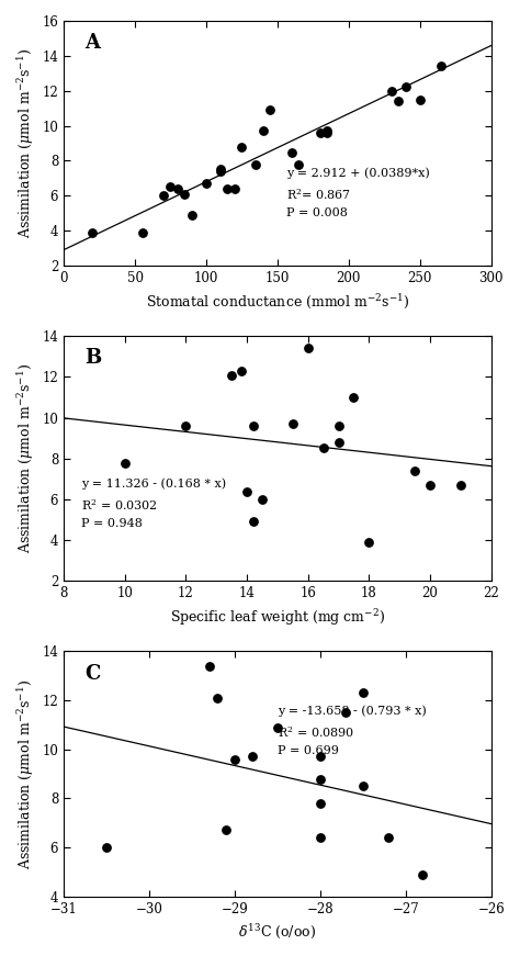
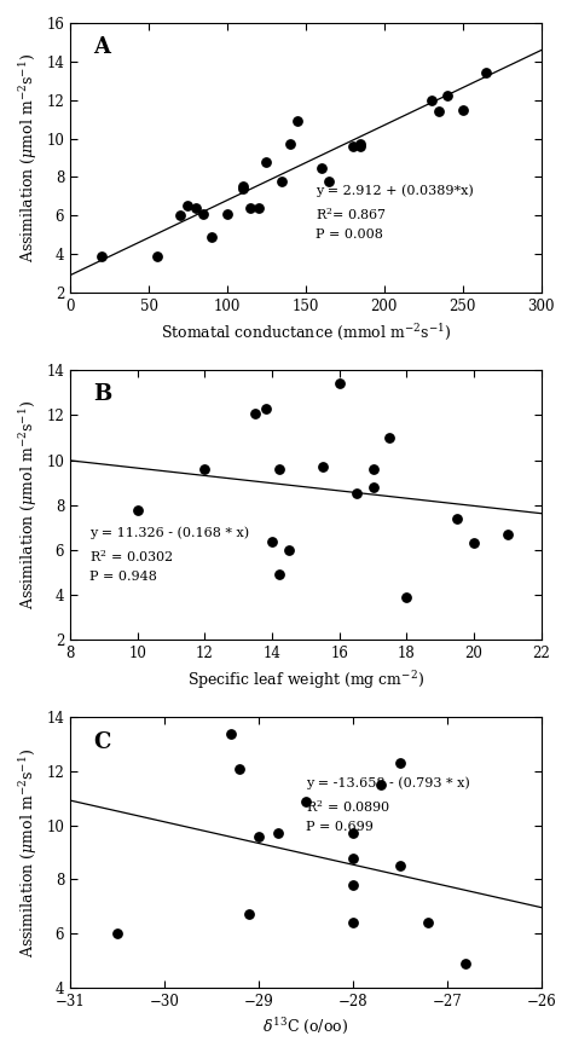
100: 6.7 -> 6.1
20: 6.7 -> 6.3
